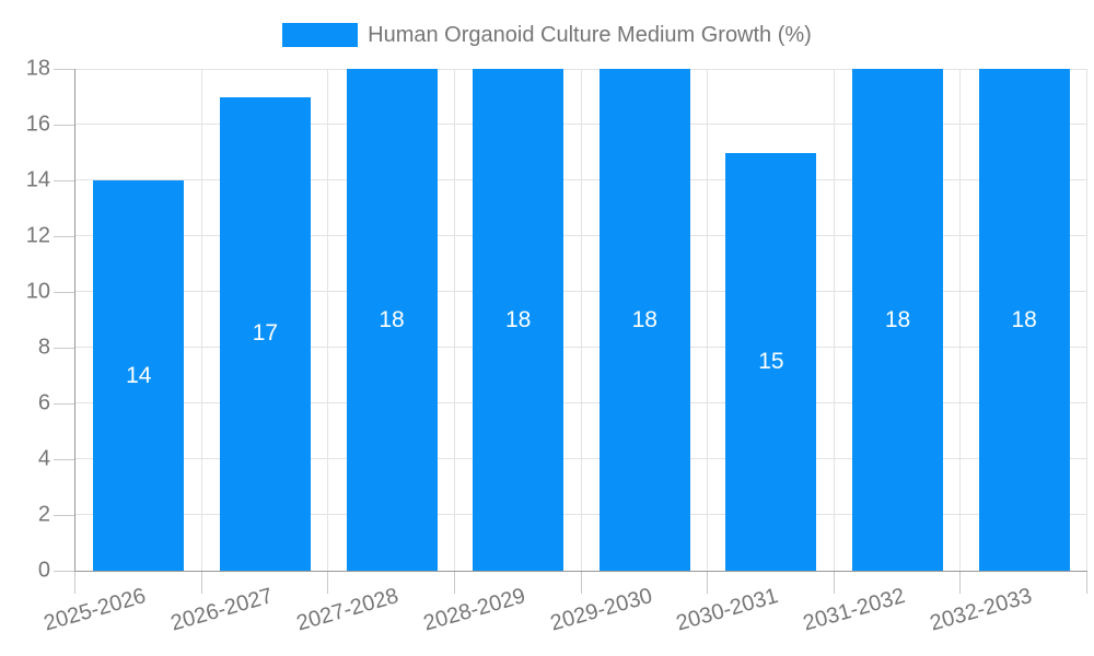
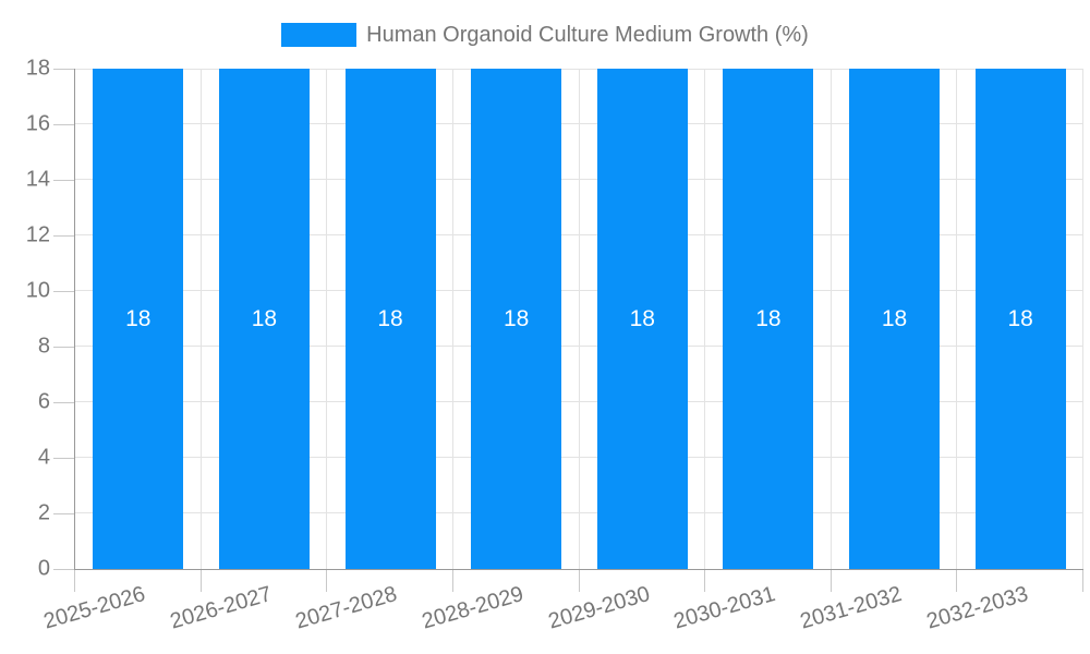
2025-2026: 14 -> 18
2026-2027: 17 -> 18
2030-2031: 15 -> 18
